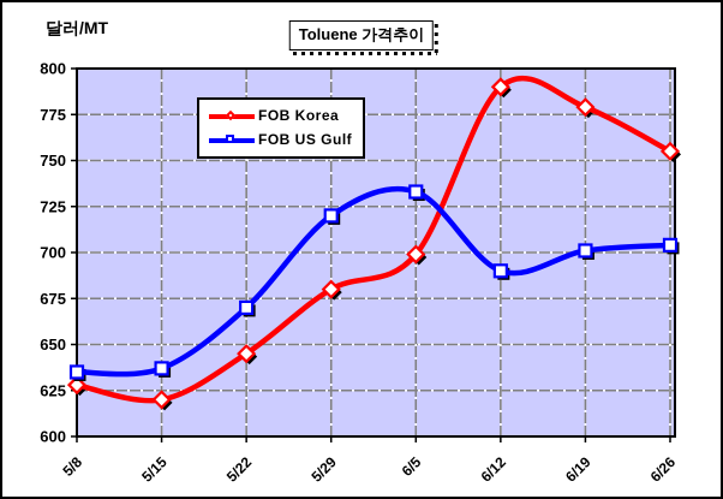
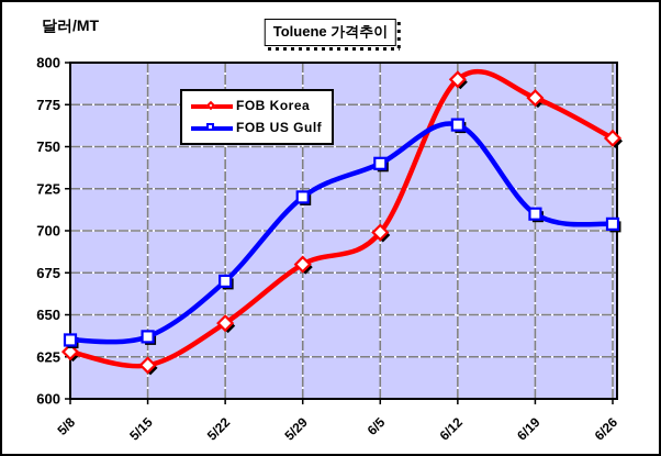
FOB US Gulf/6/5: 733 -> 740
FOB US Gulf/6/12: 690 -> 763
FOB US Gulf/6/19: 701 -> 710
